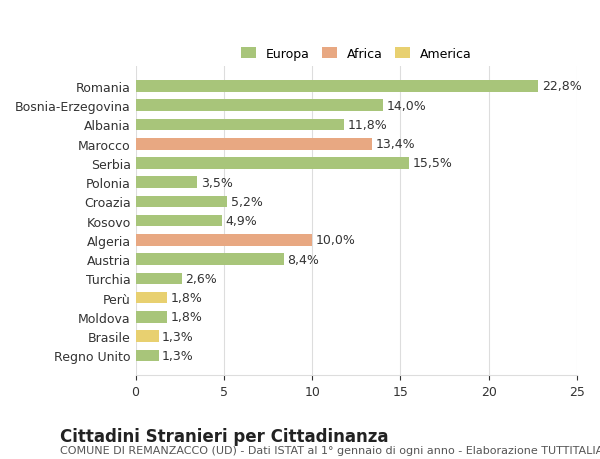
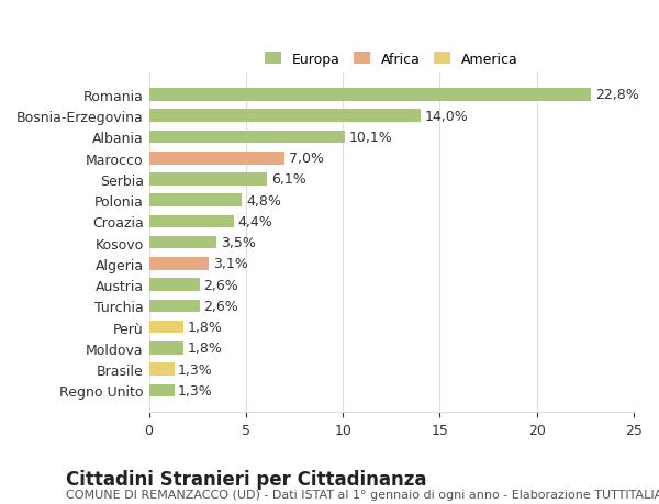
Albania: 11,8% -> 10,1%
Marocco: 13,4% -> 7,0%
Serbia: 15,5% -> 6,1%
Polonia: 3,5% -> 4,8%
Croazia: 5,2% -> 4,4%
Kosovo: 4,9% -> 3,5%
Algeria: 10,0% -> 3,1%
Austria: 8,4% -> 2,6%
